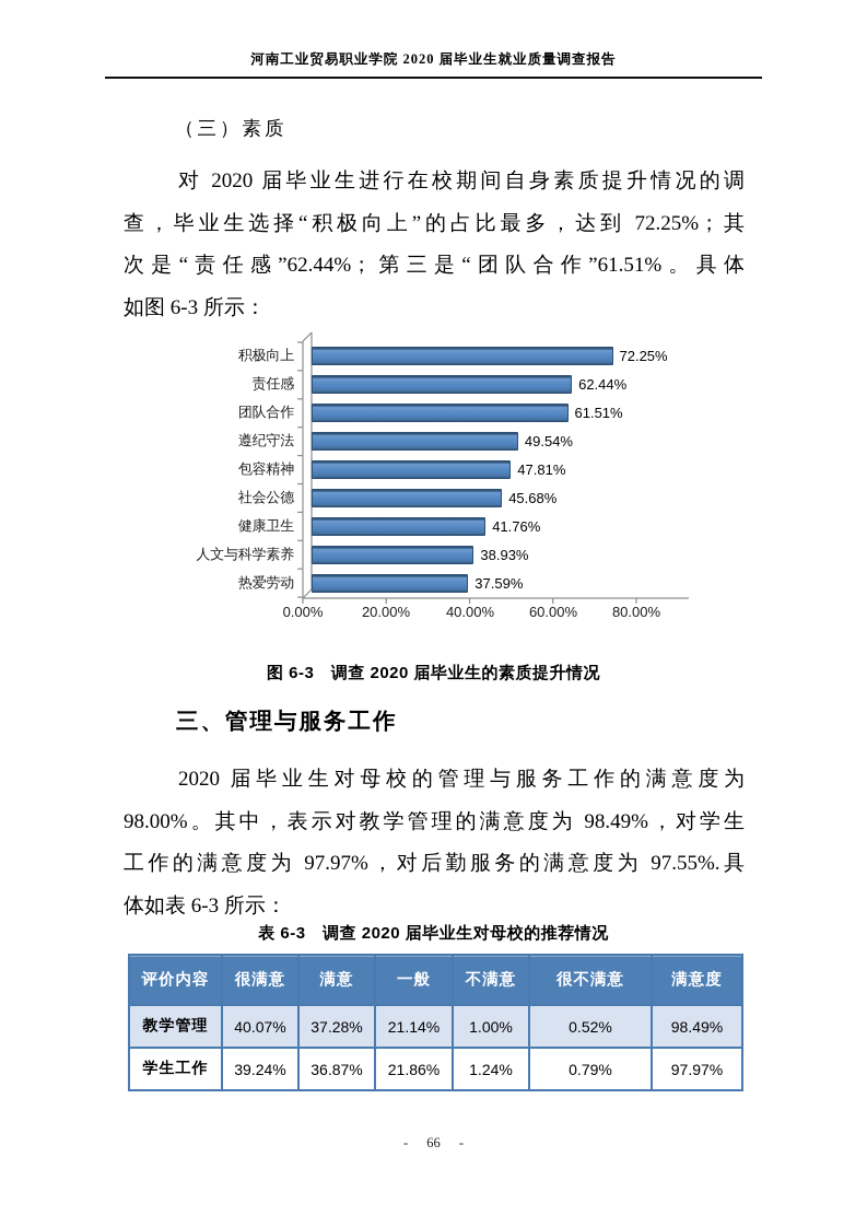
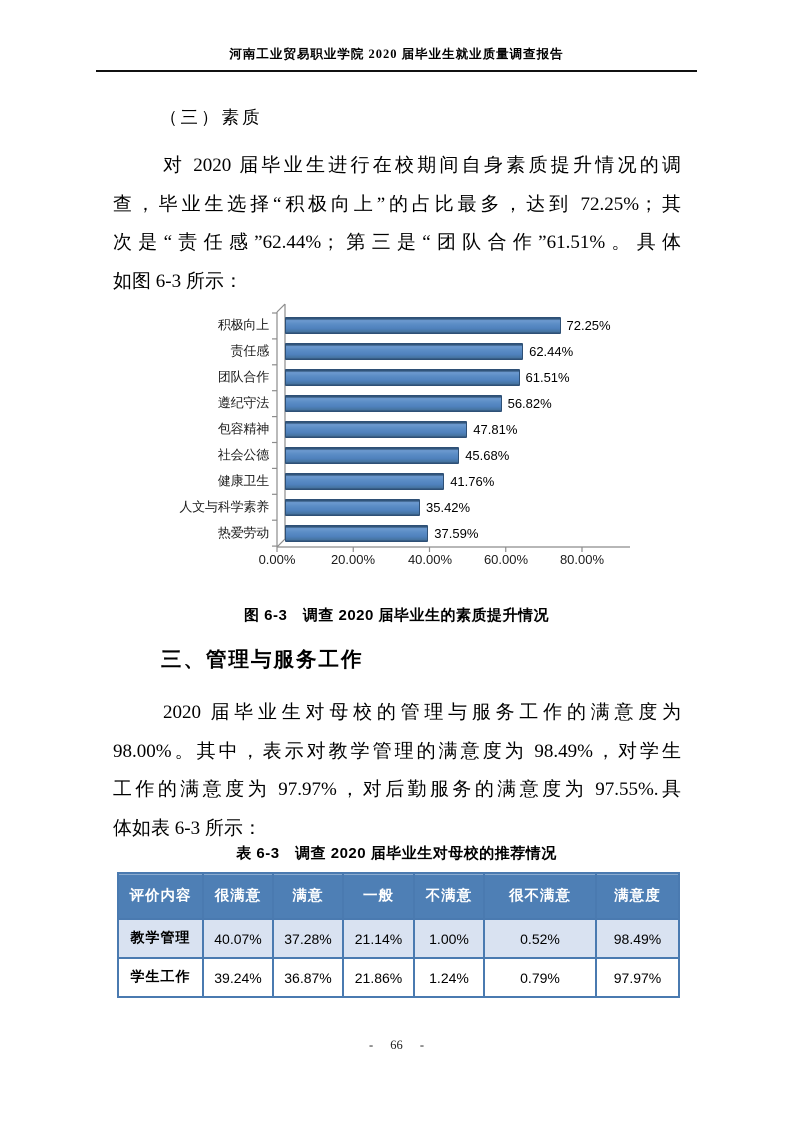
遵纪守法: 49.54% -> 56.82%
人文与科学素养: 38.93% -> 35.42%
